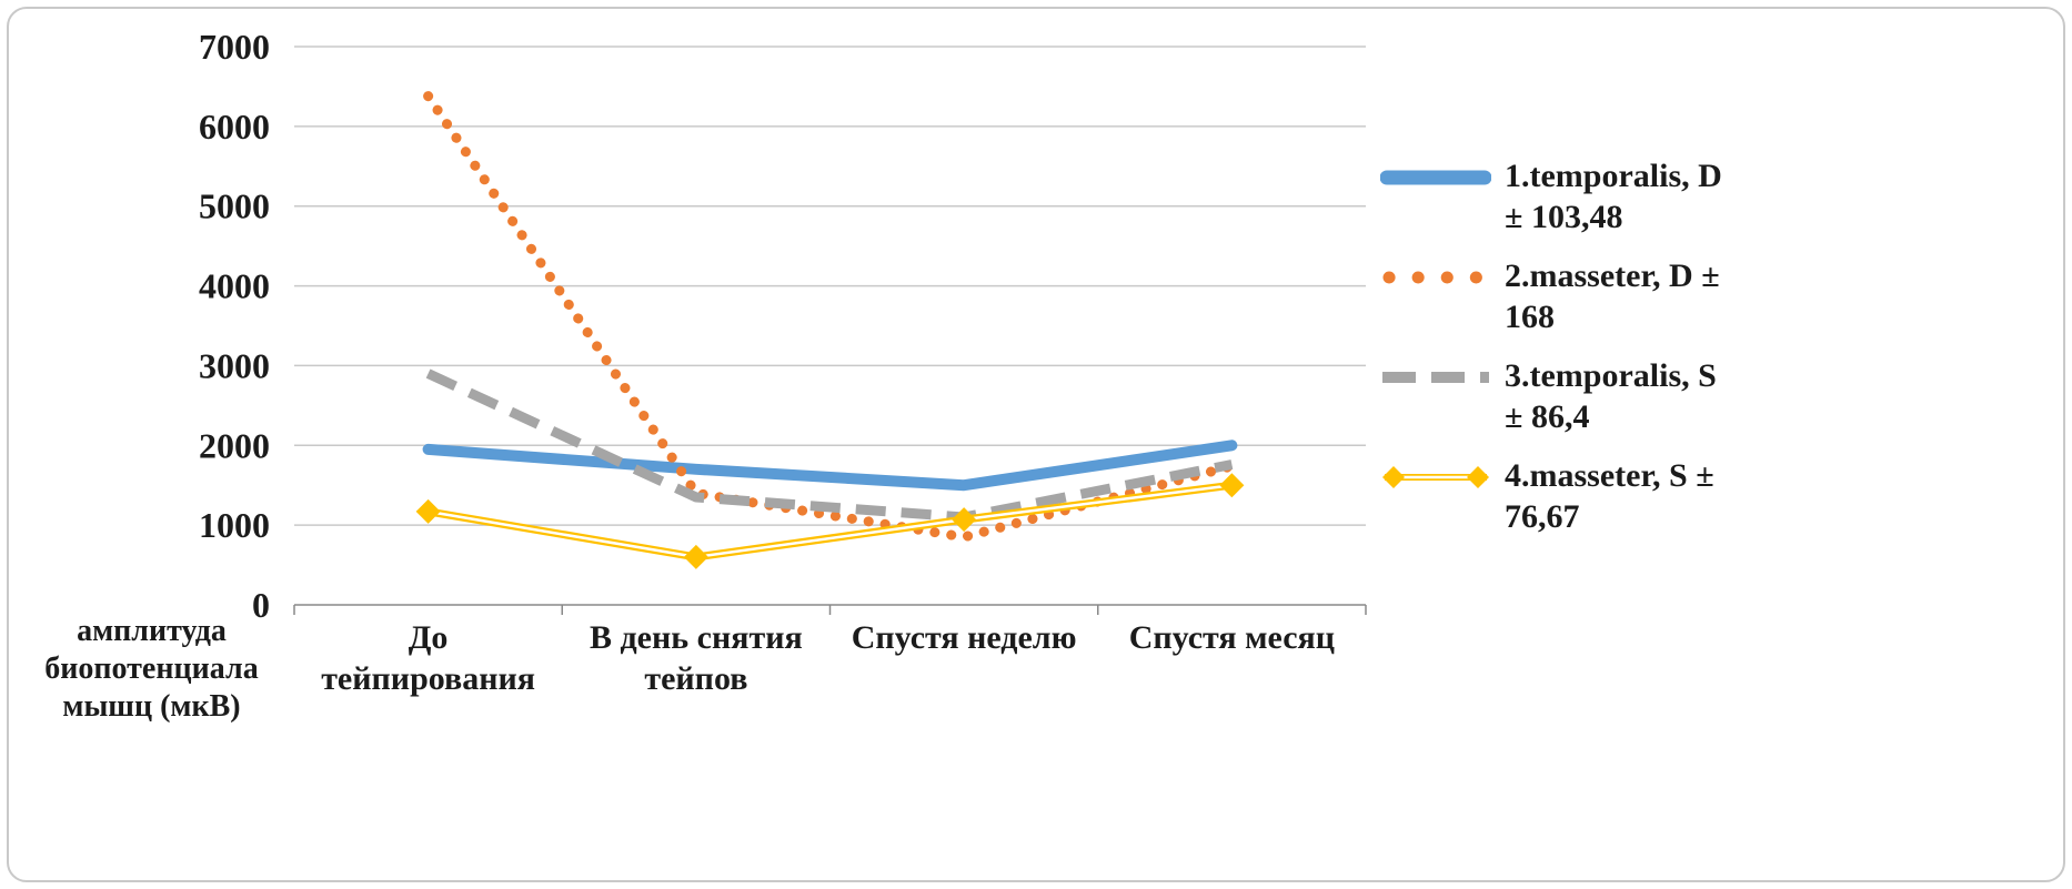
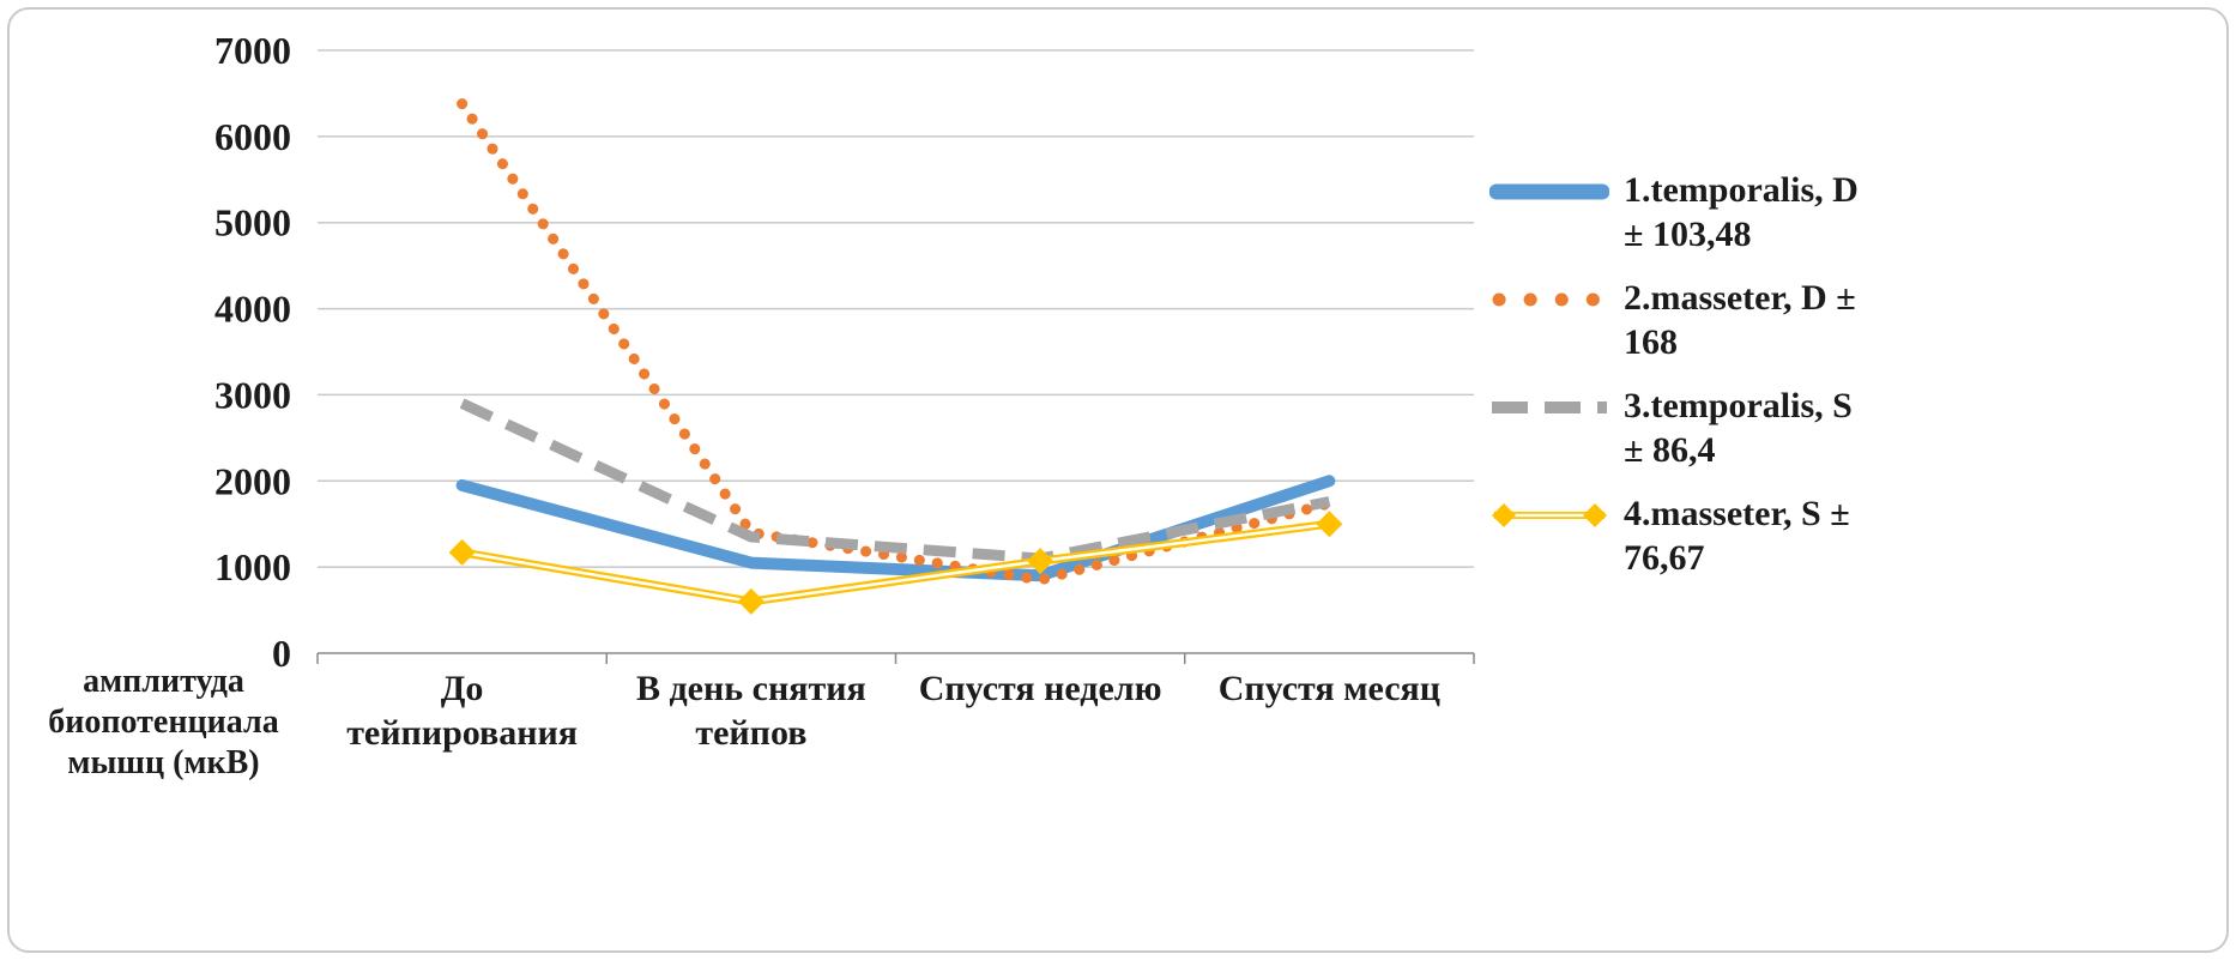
1.temporalis, D ± 103,48/В день снятия тейпов: 1700 -> 1000
1.temporalis, D ± 103,48/Спустя неделю: 1500 -> 900
